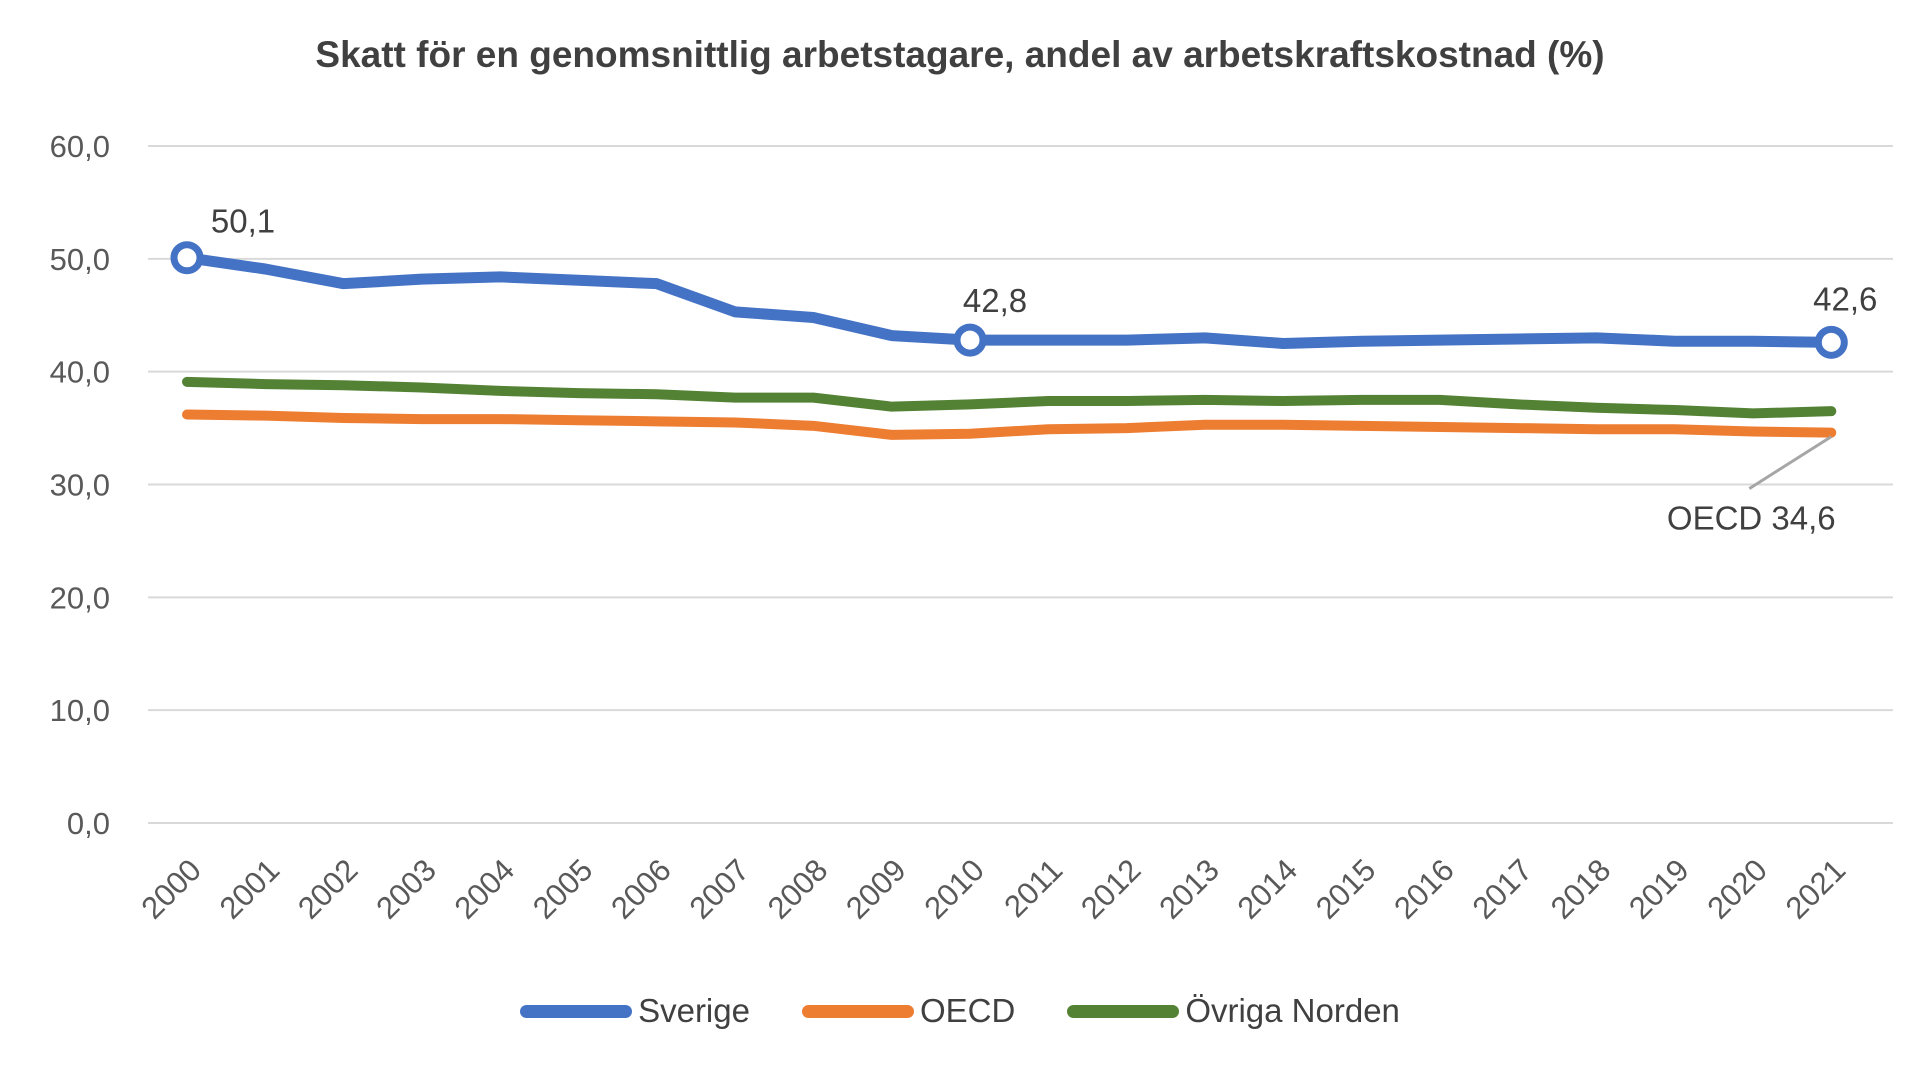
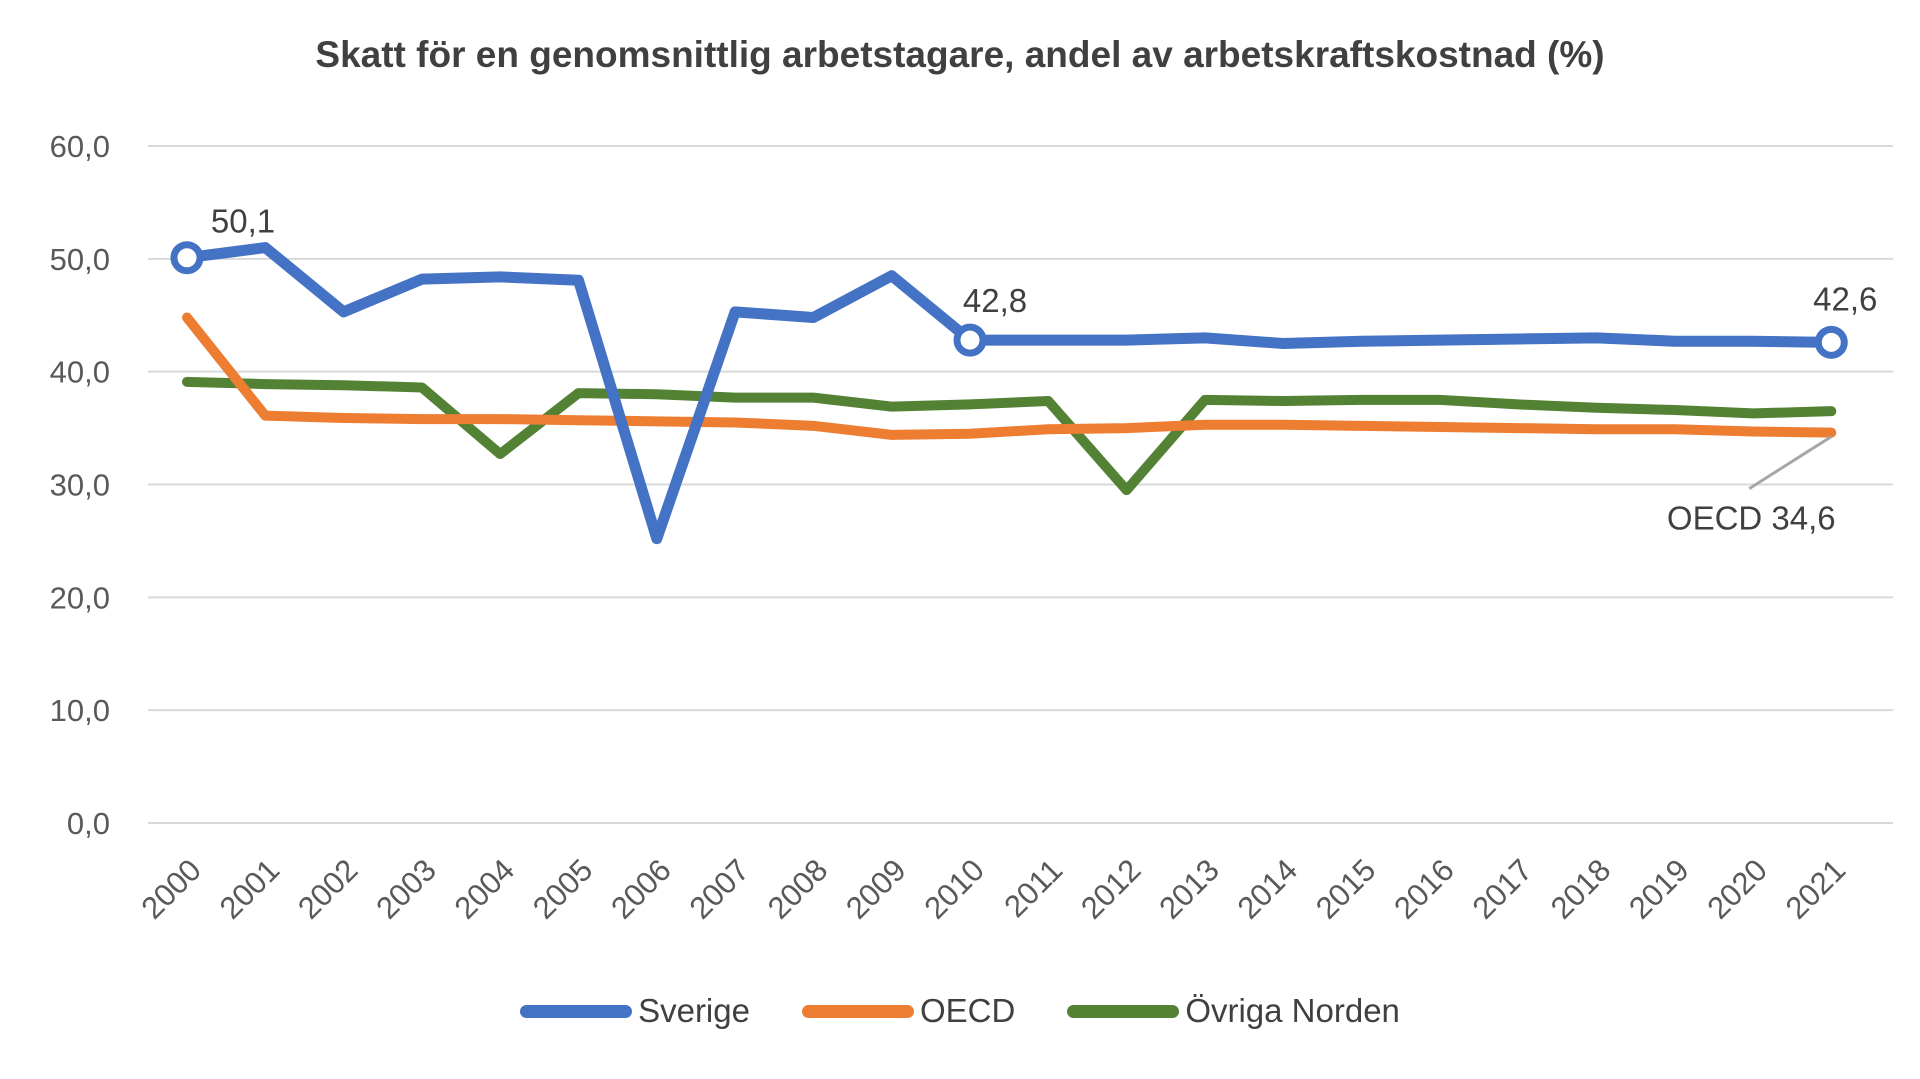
OECD/2000: 36,2 -> 44,8
Sverige/2001: 49,1 -> 51,0
Sverige/2002: 47,8 -> 45,3
Övriga Norden/2004: 38,3 -> 32,7
Sverige/2006: 47,8 -> 25,2
Sverige/2009: 43,2 -> 48,5
Övriga Norden/2012: 37,4 -> 29,5
